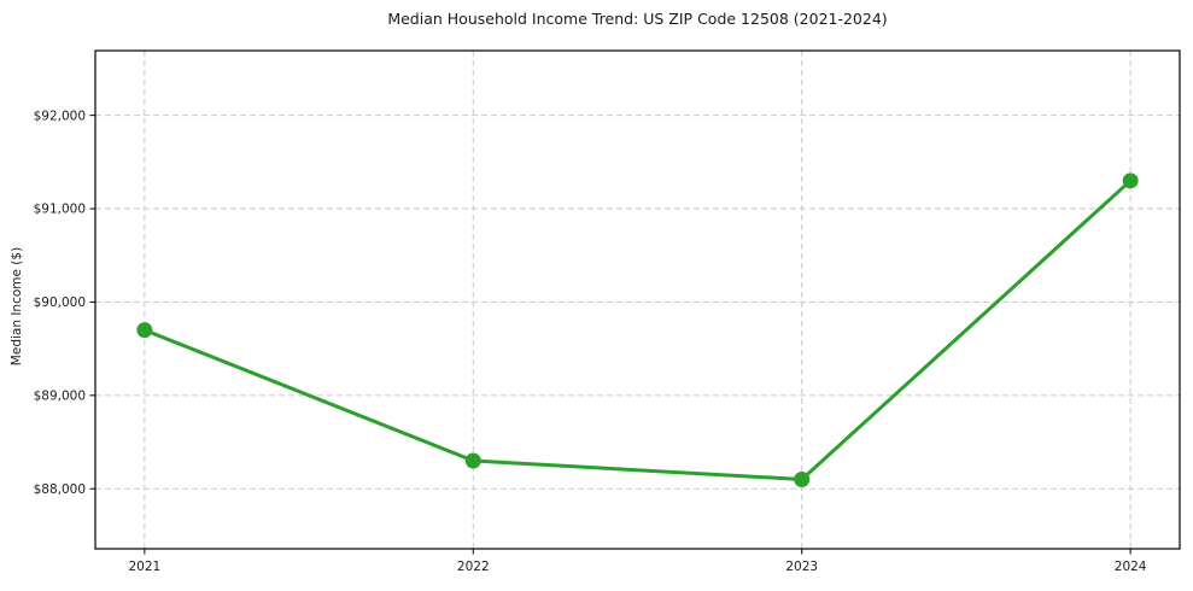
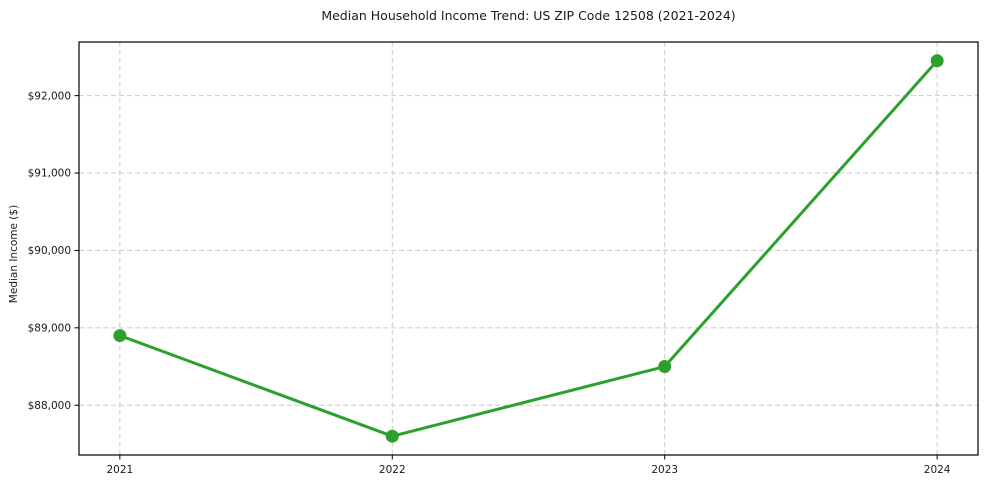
2021: $89700 -> $88900
2022: $88300 -> $87600
2023: $88100 -> $88500
2024: $91300 -> $92400
